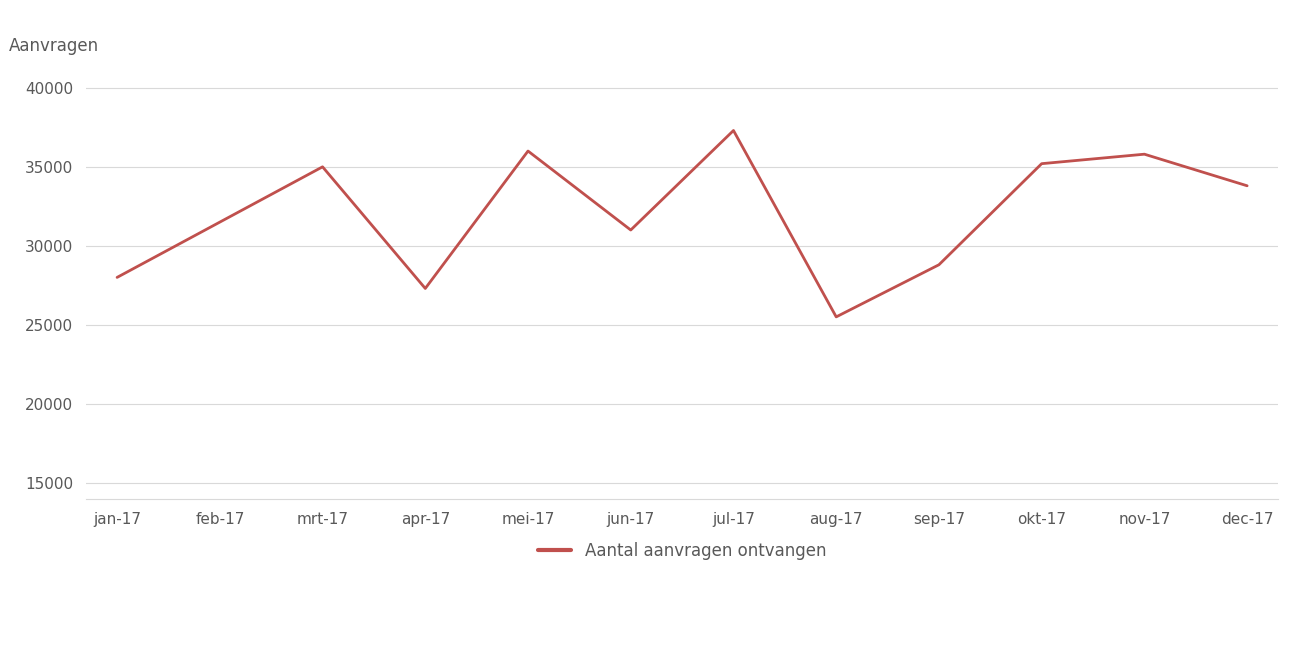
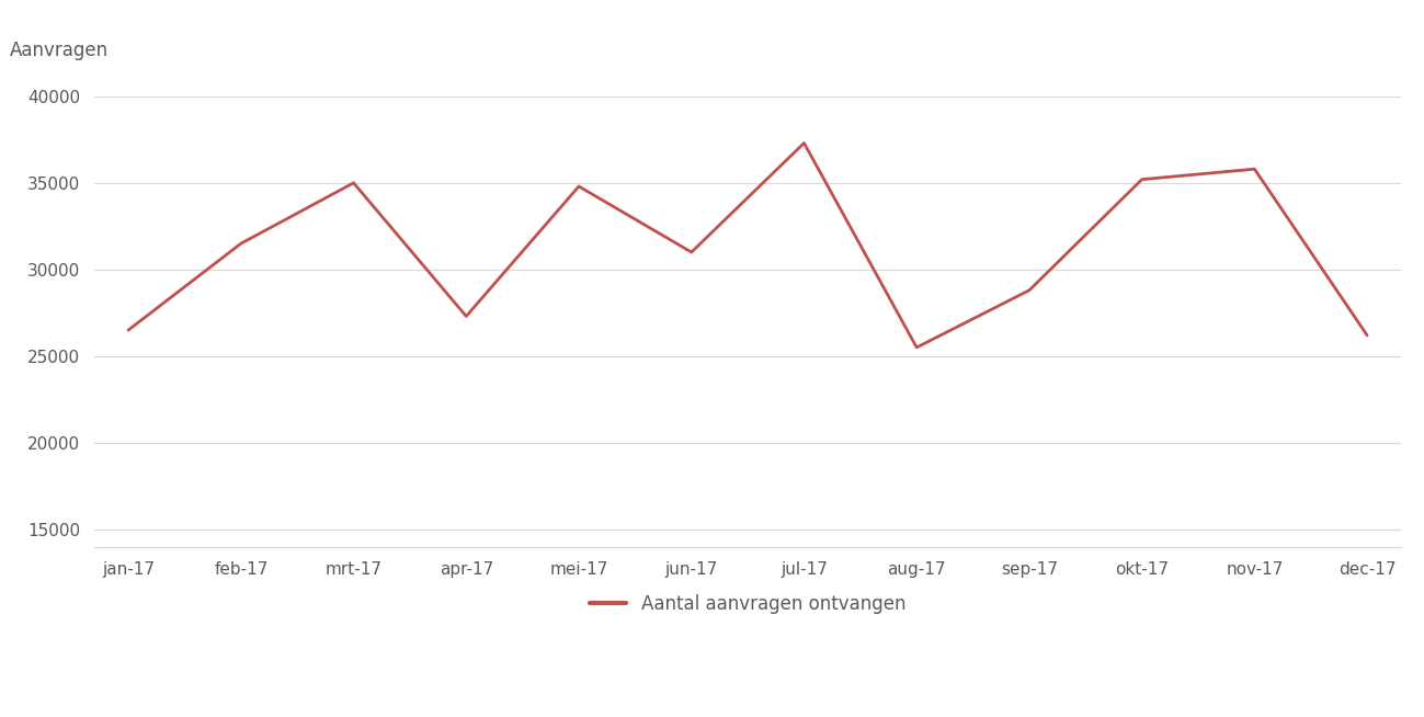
jan-17: 28000 -> 26500
mei-17: 36000 -> 34800
dec-17: 33800 -> 26200
